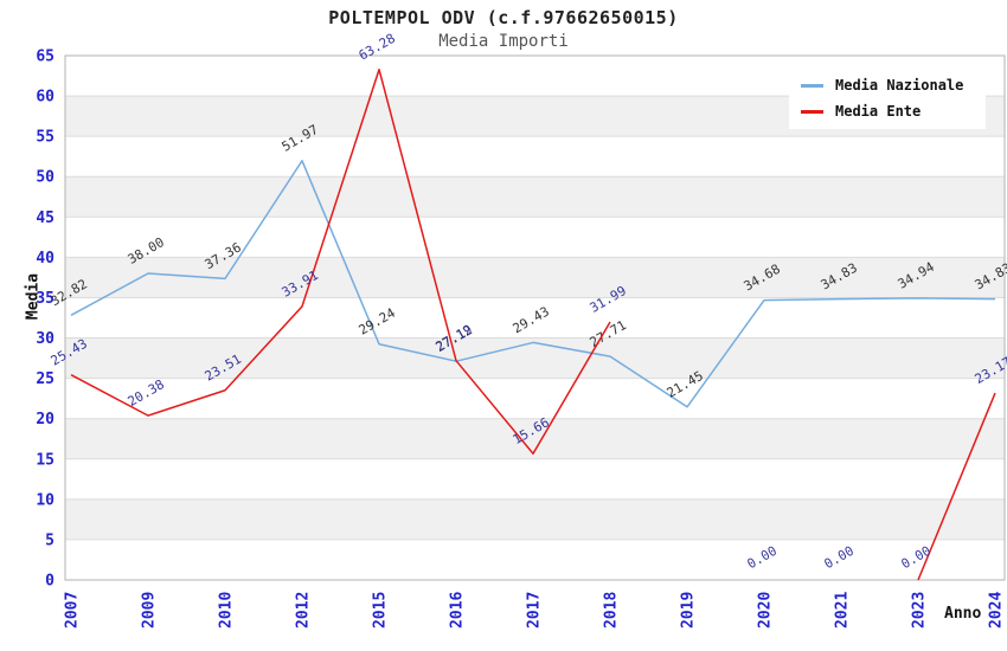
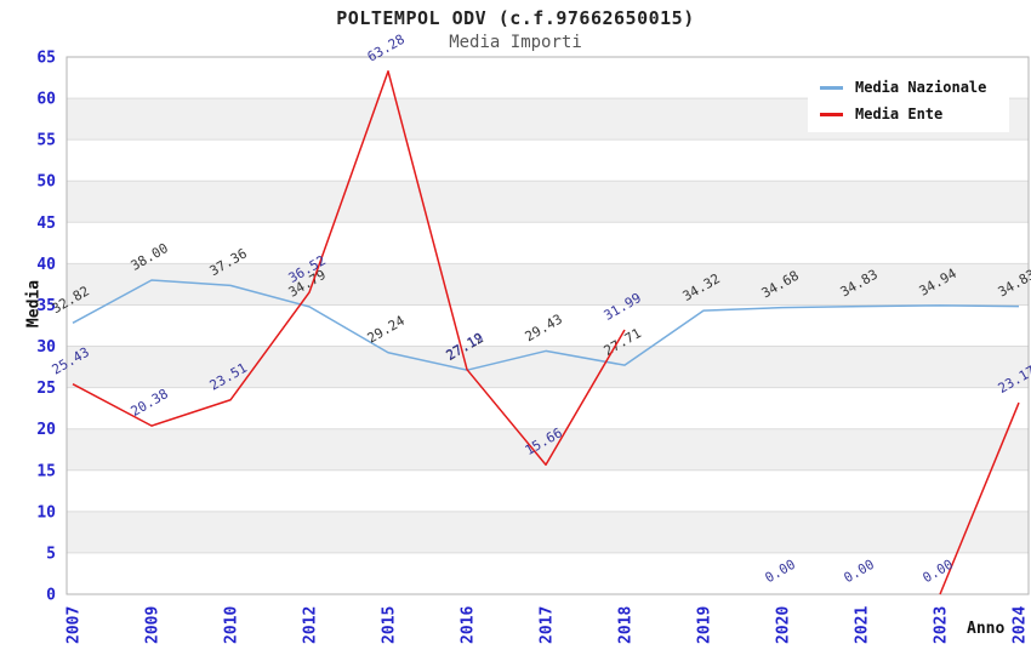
Media Nazionale/2012: 51.97 -> 34.79
Media Ente/2012: 33.91 -> 36.52
Media Nazionale/2019: 21.45 -> 34.32
